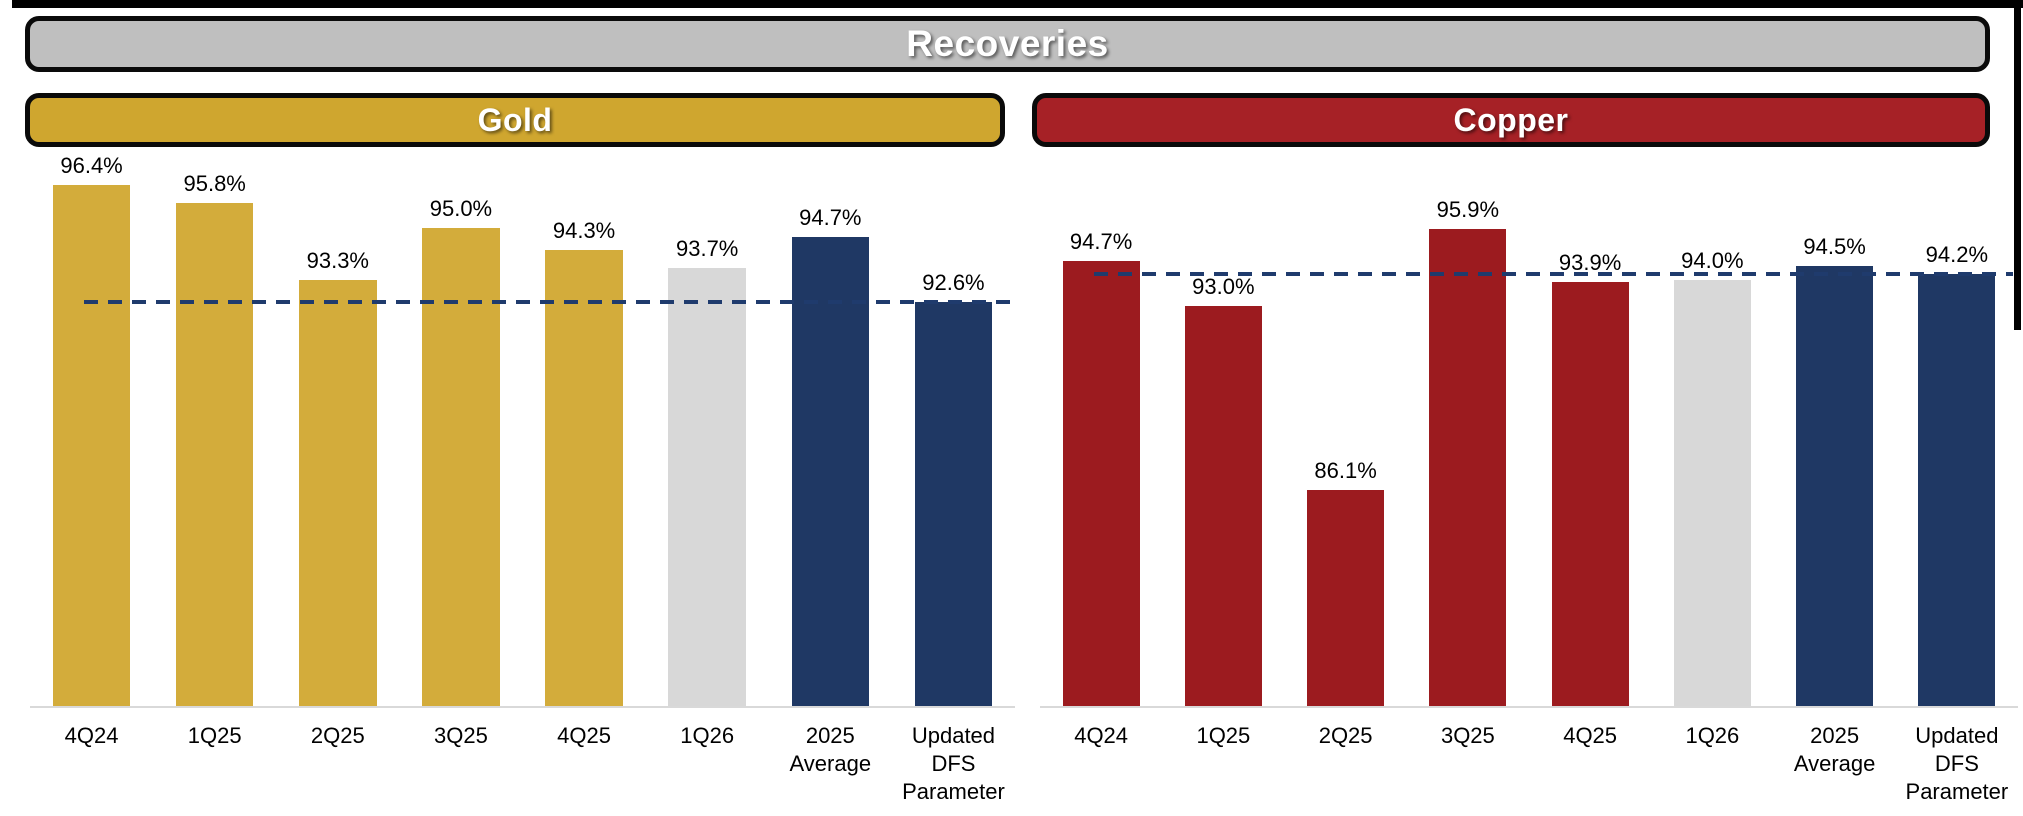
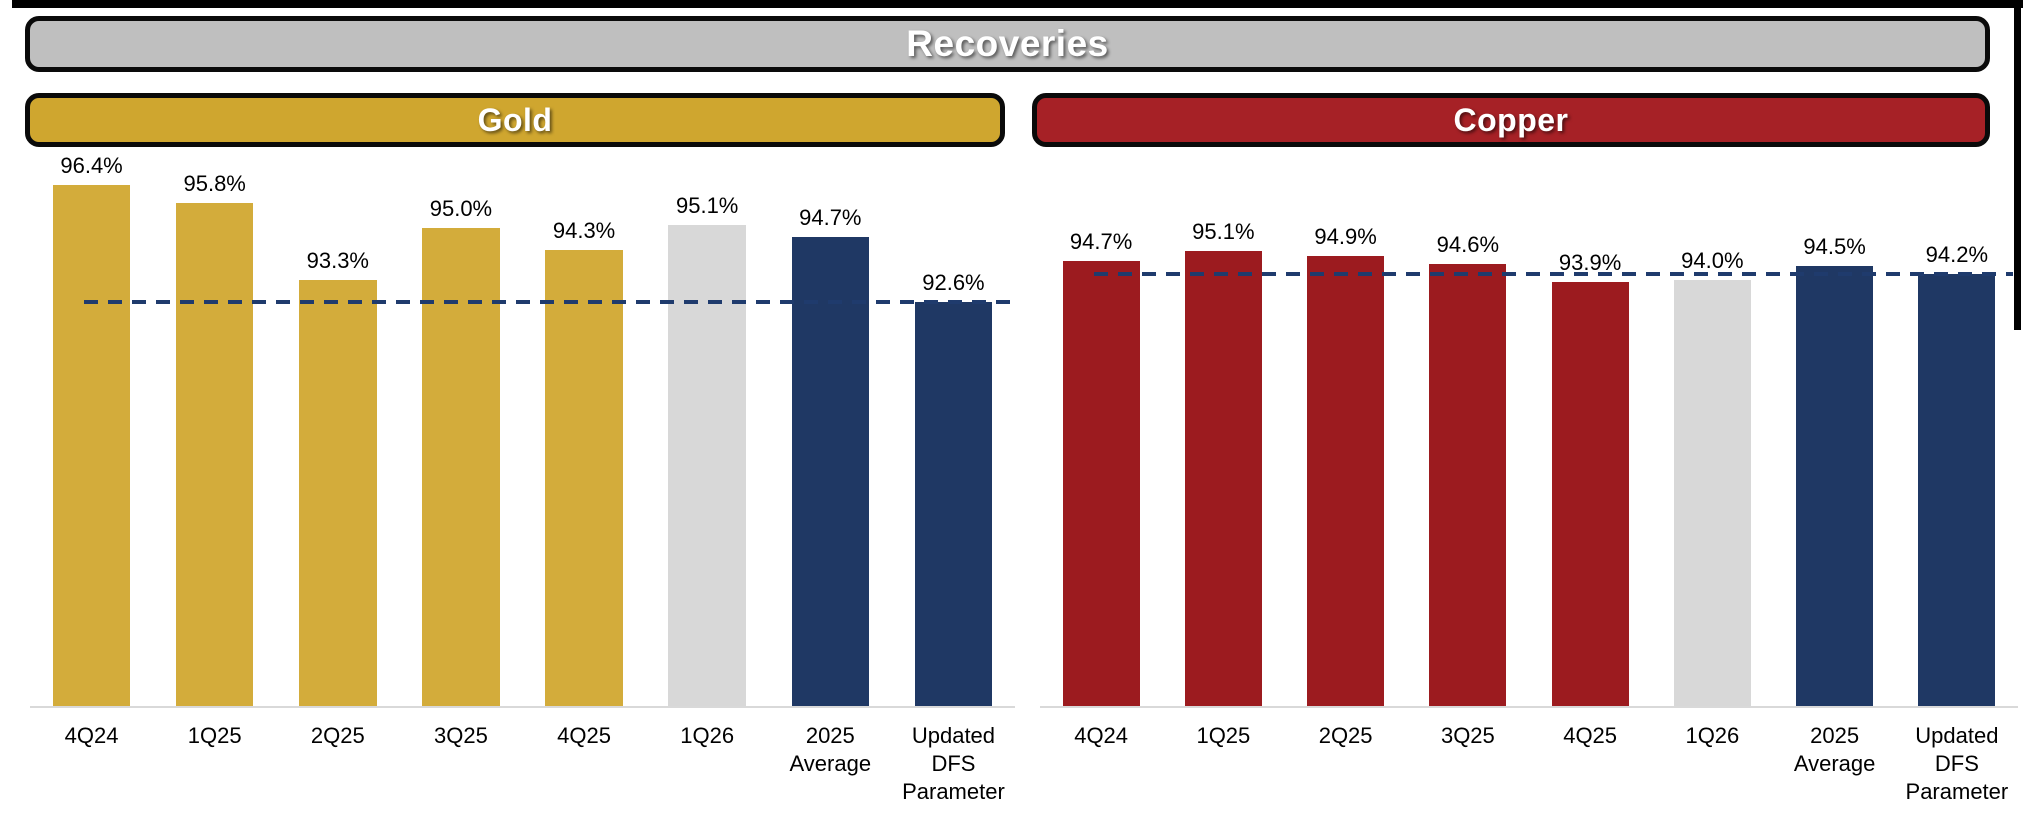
Gold/1Q26: 93.7% -> 95.1%
Copper/1Q25: 93.0% -> 95.1%
Copper/2Q25: 86.1% -> 94.9%
Copper/3Q25: 95.9% -> 94.6%
